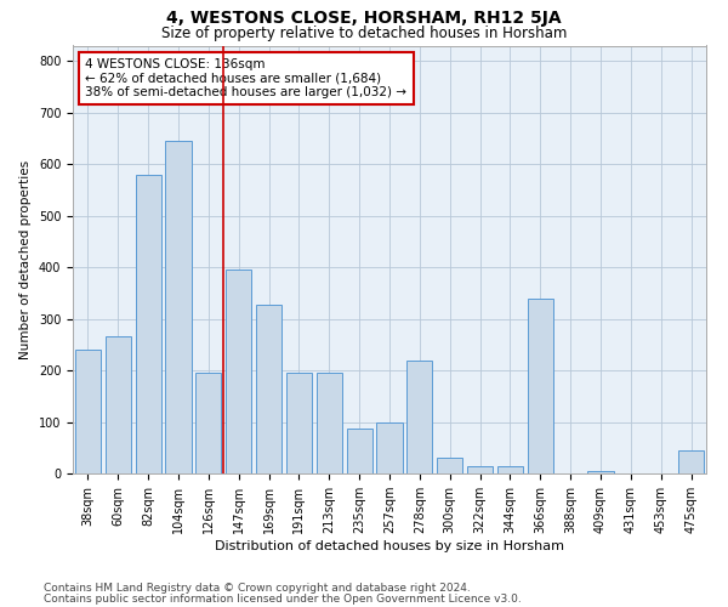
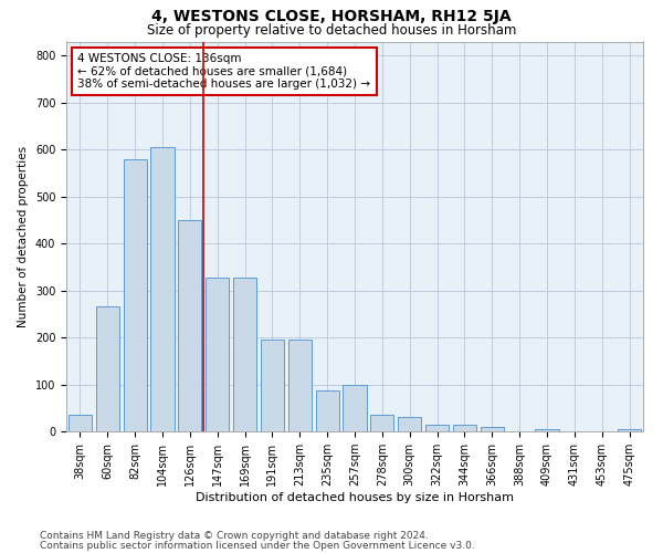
38sqm: 240 -> 35
104sqm: 645 -> 605
126sqm: 195 -> 450
147sqm: 395 -> 328
278sqm: 220 -> 35
366sqm: 340 -> 10
475sqm: 45 -> 5
